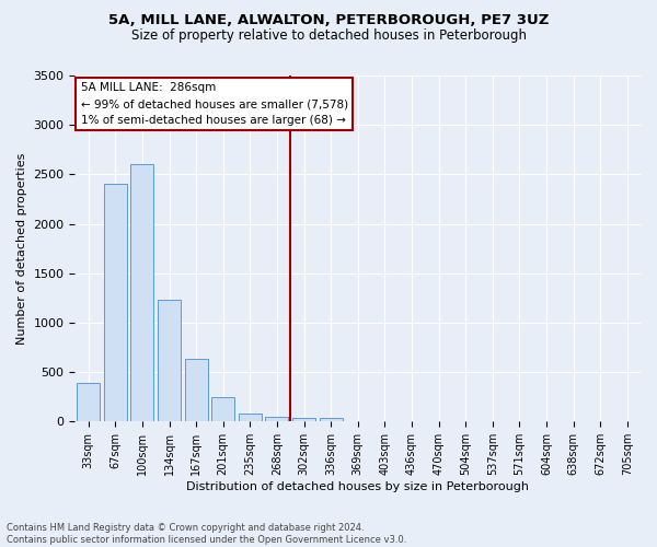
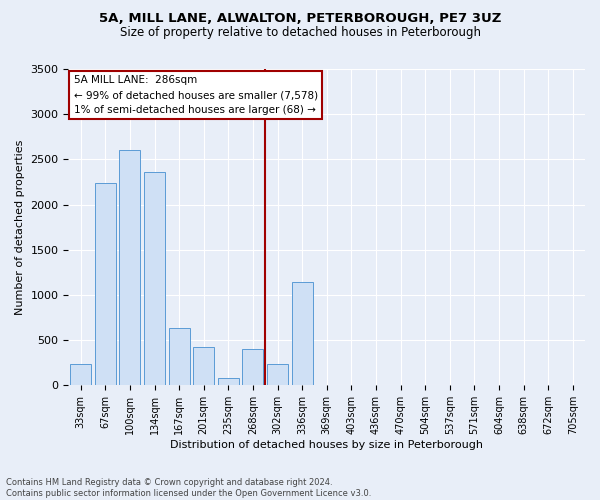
33sqm: 390 -> 240
67sqm: 2400 -> 2240
134sqm: 1230 -> 2360
201sqm: 250 -> 420
268sqm: 50 -> 400
302sqm: 40 -> 240
336sqm: 40 -> 1140
